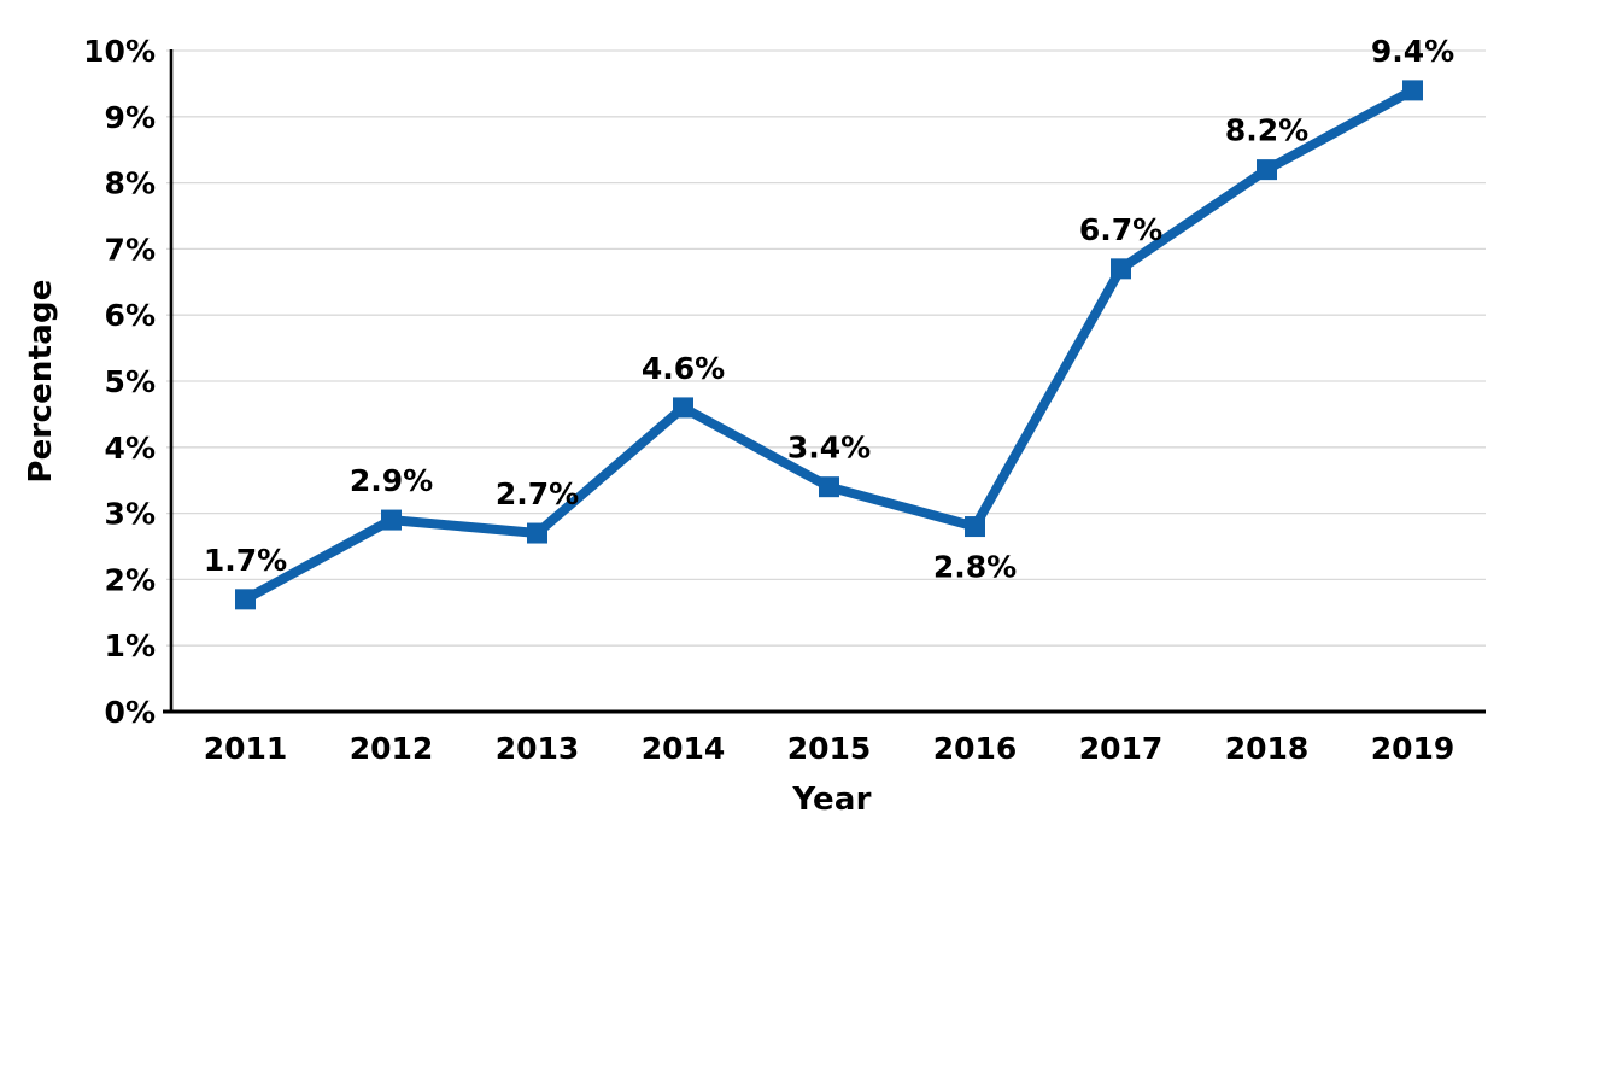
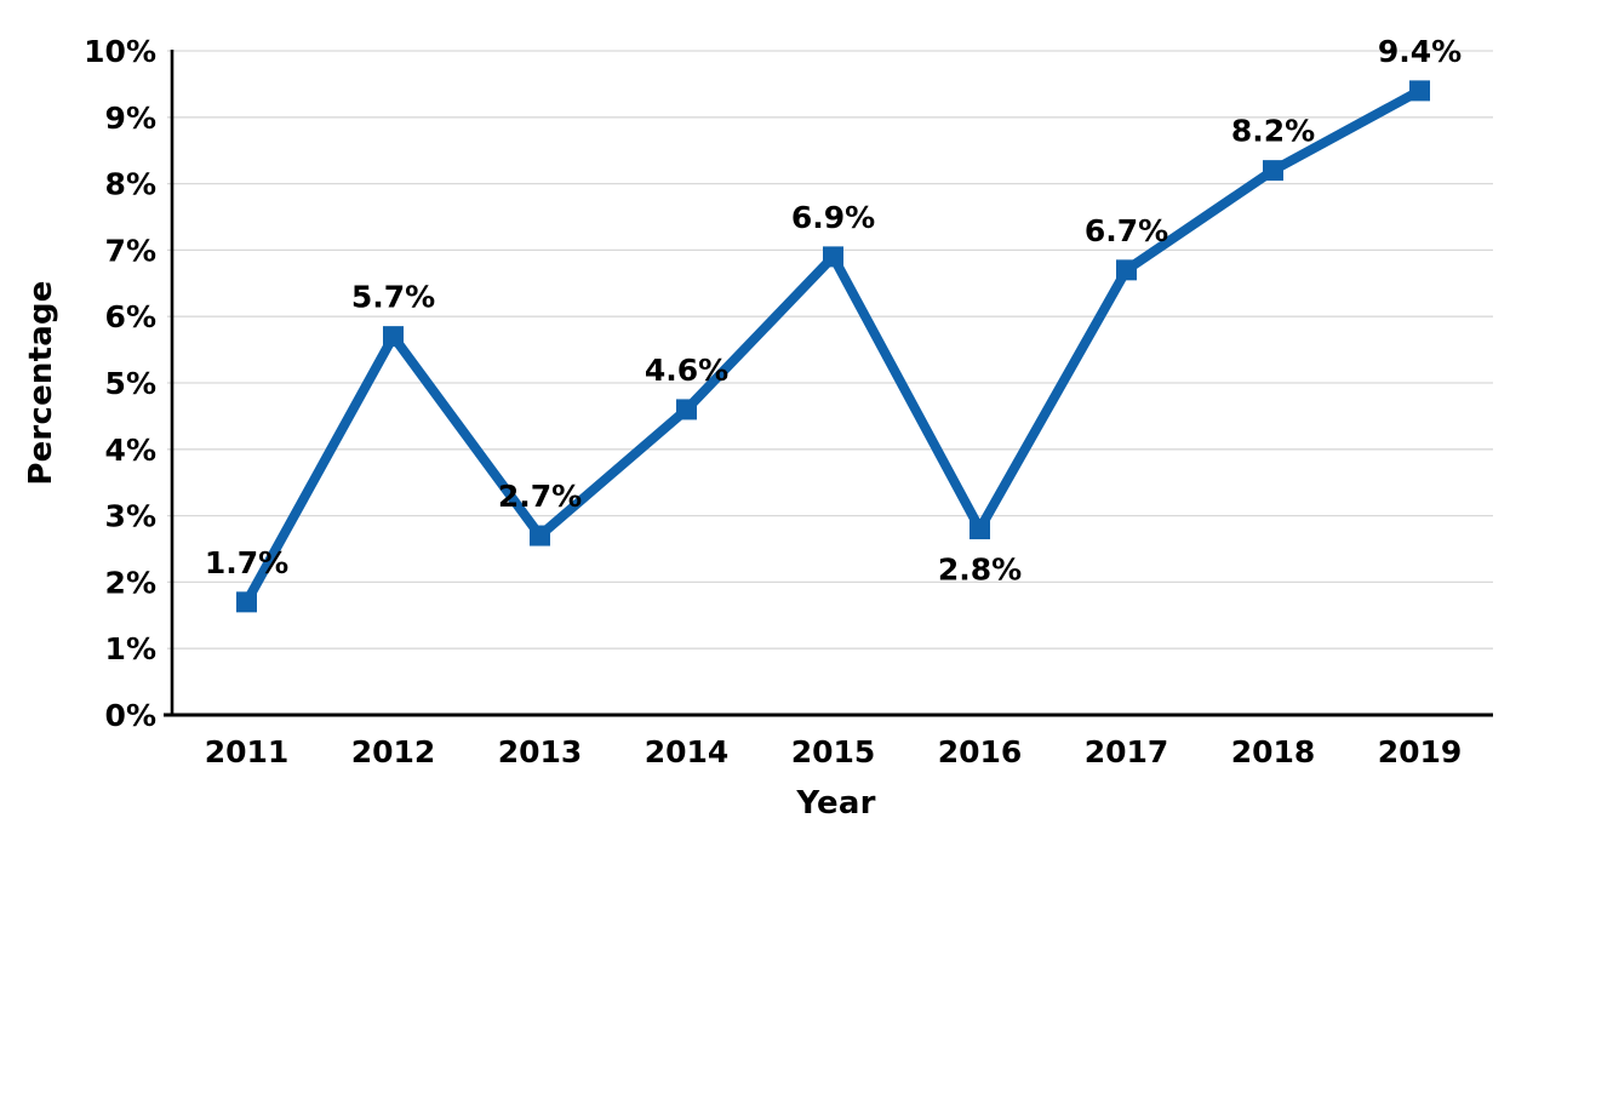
2012: 2.9% -> 5.7%
2015: 3.4% -> 6.9%
